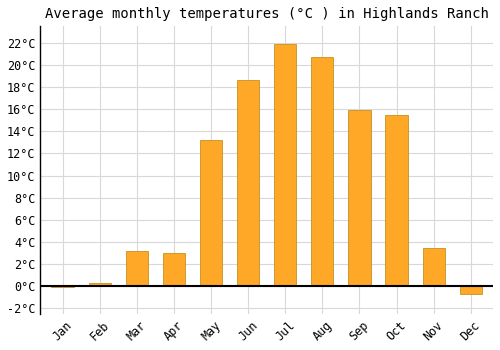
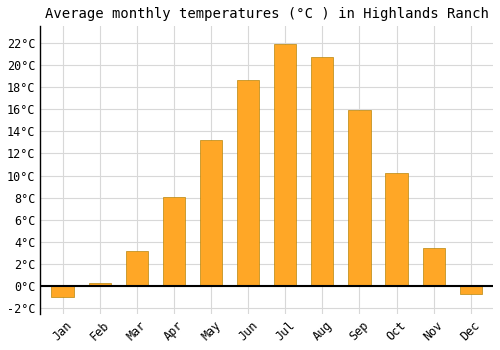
Jan: -0.1°C -> -1.0°C
Apr: 3.0°C -> 8.1°C
Oct: 15.5°C -> 10.2°C
